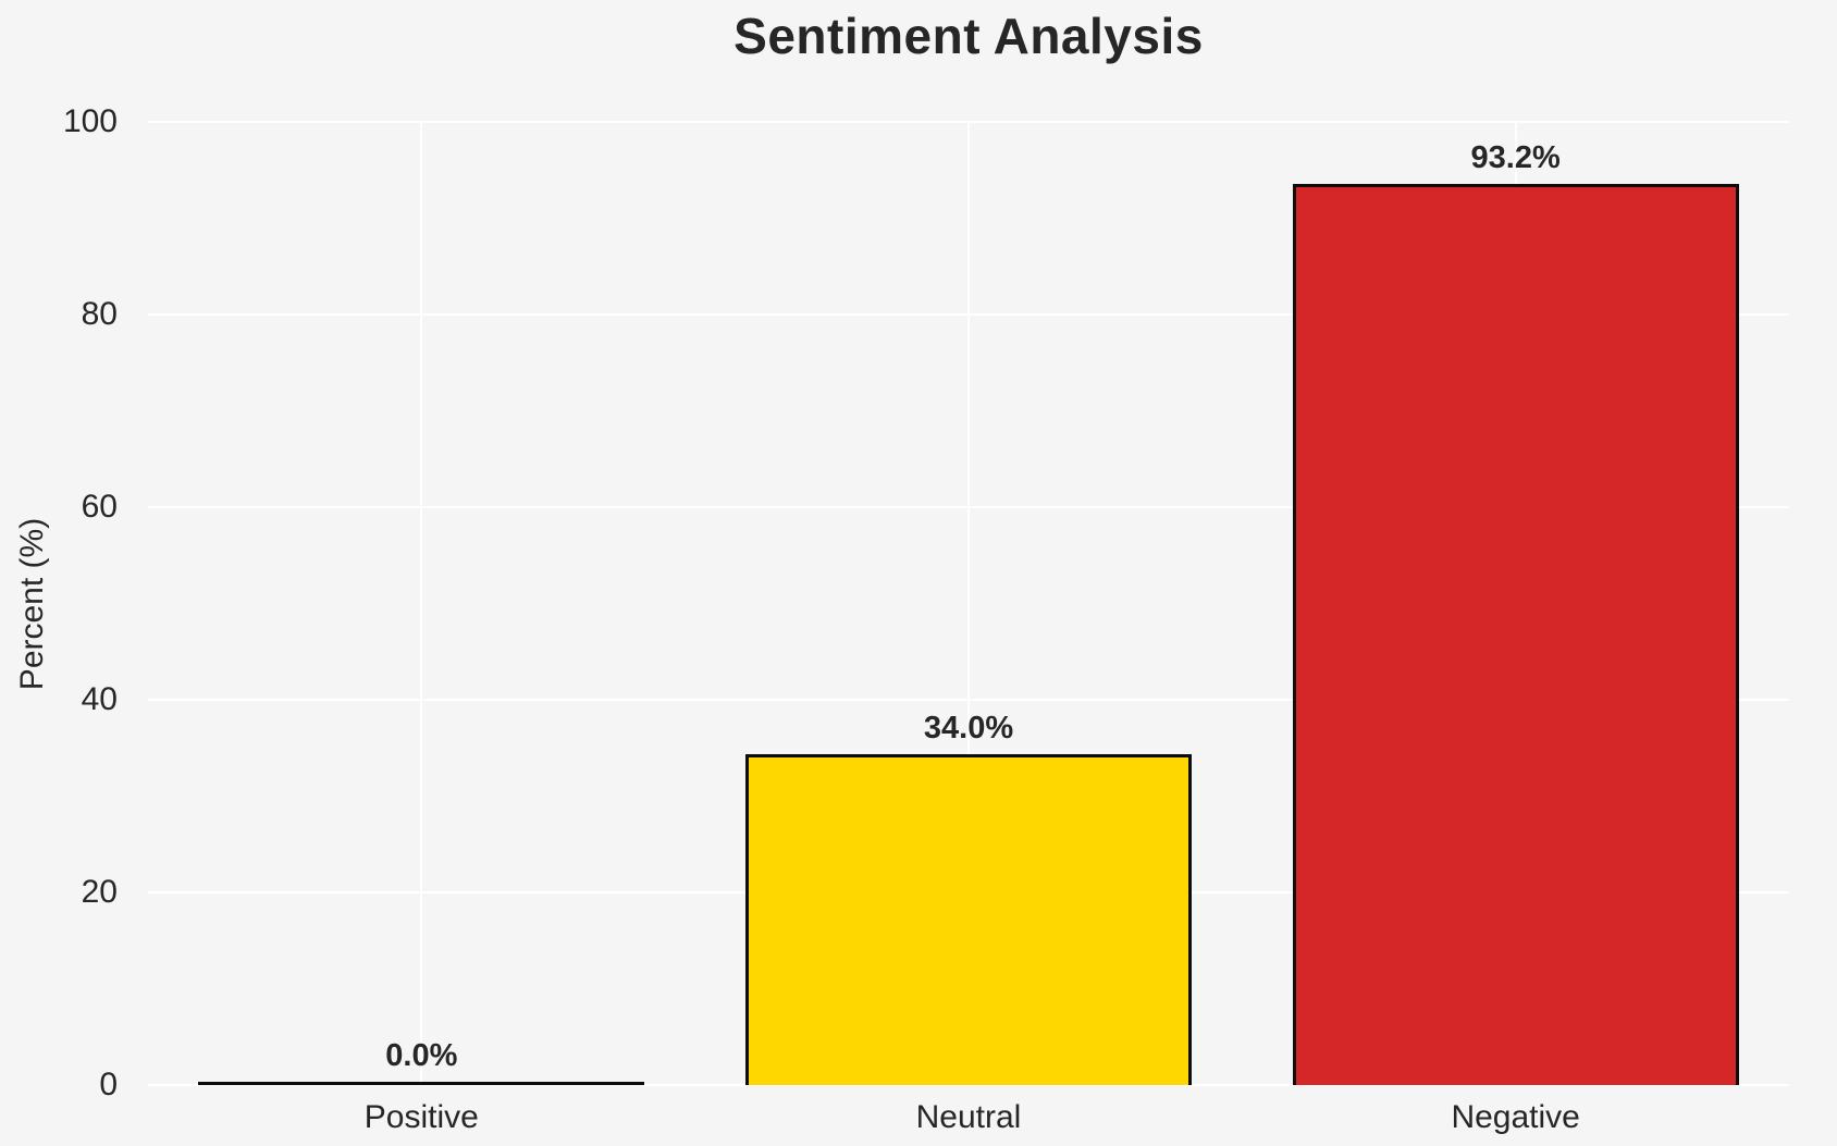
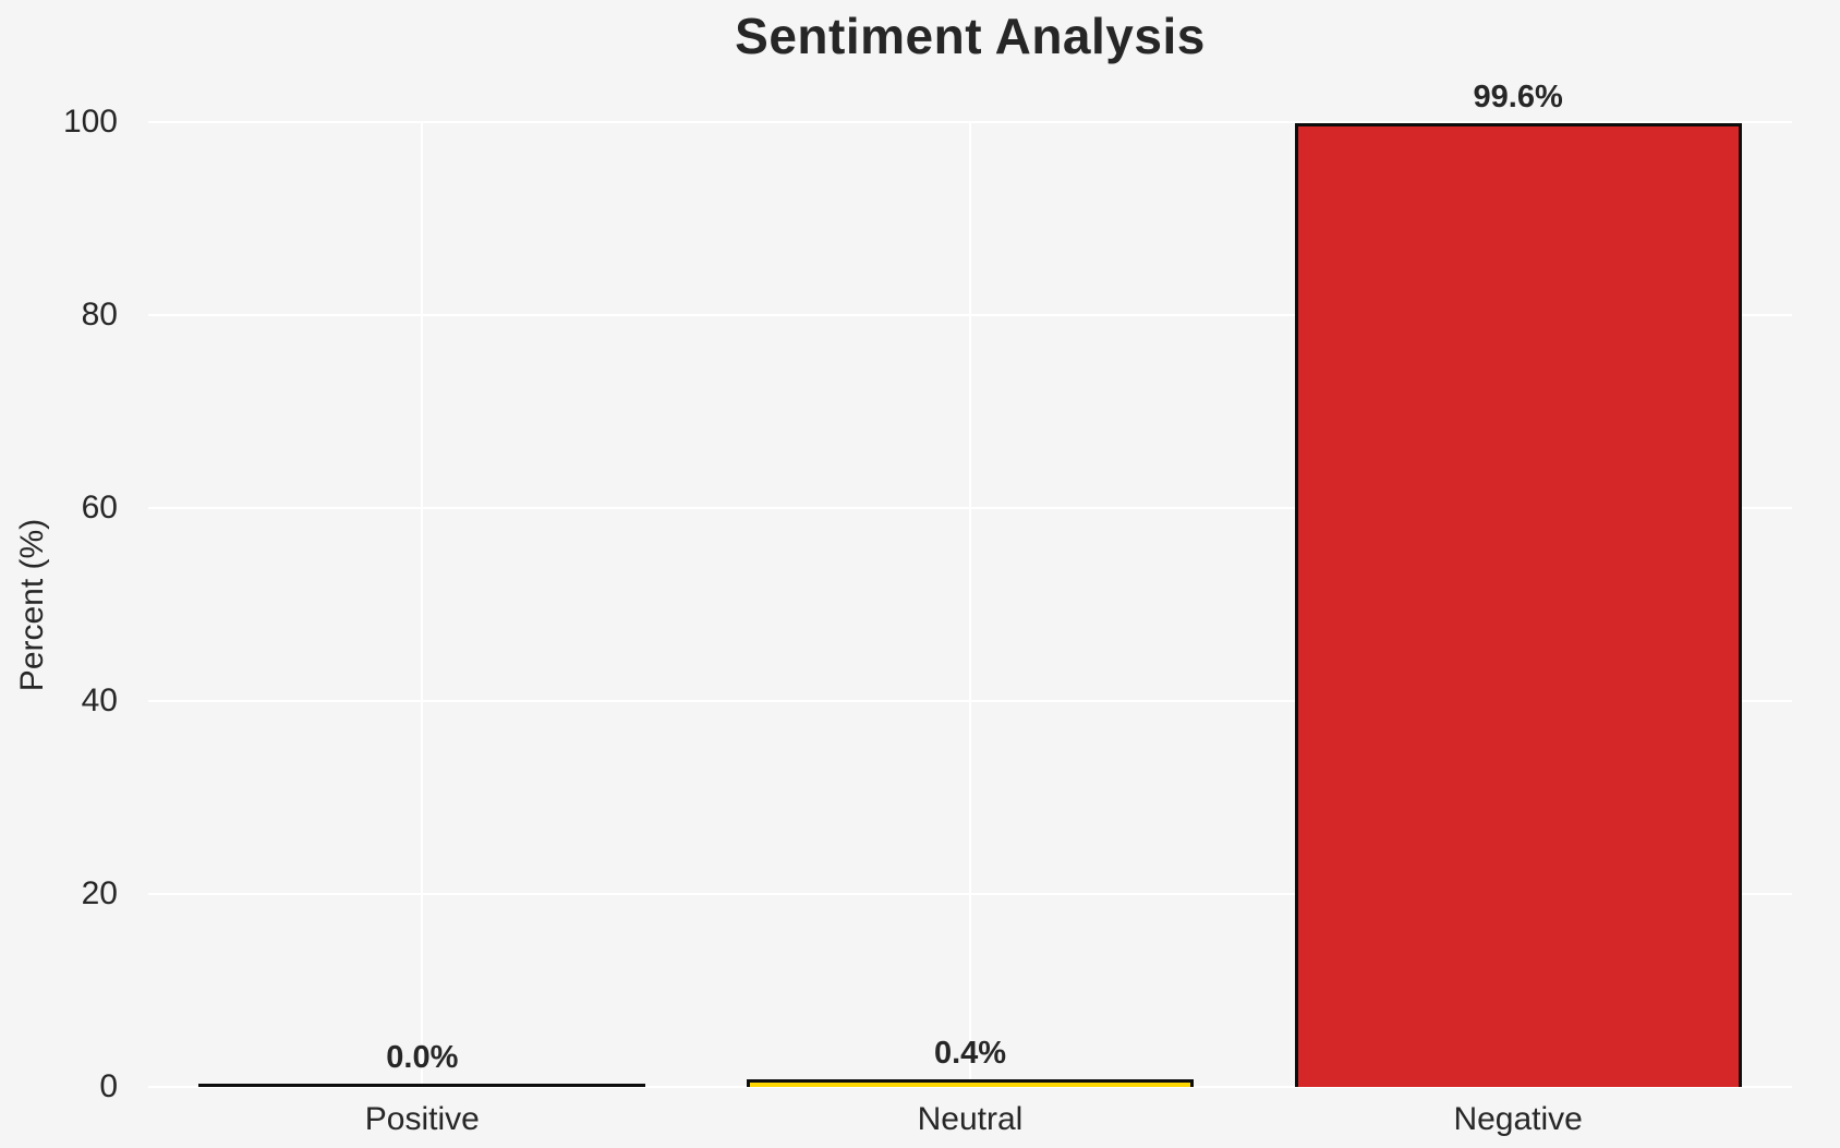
Neutral: 34.0% -> 0.4%
Negative: 93.2% -> 99.6%
